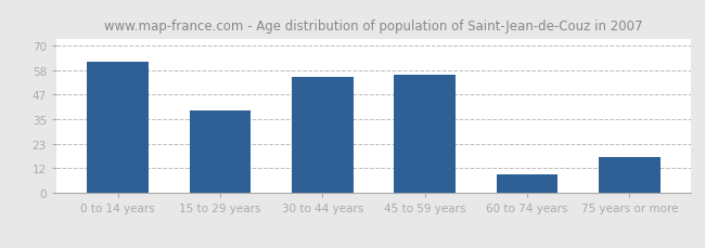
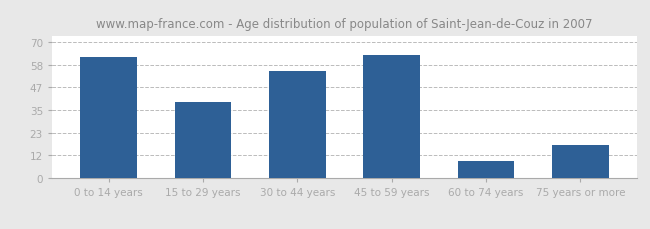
45 to 59 years: 56 -> 63
